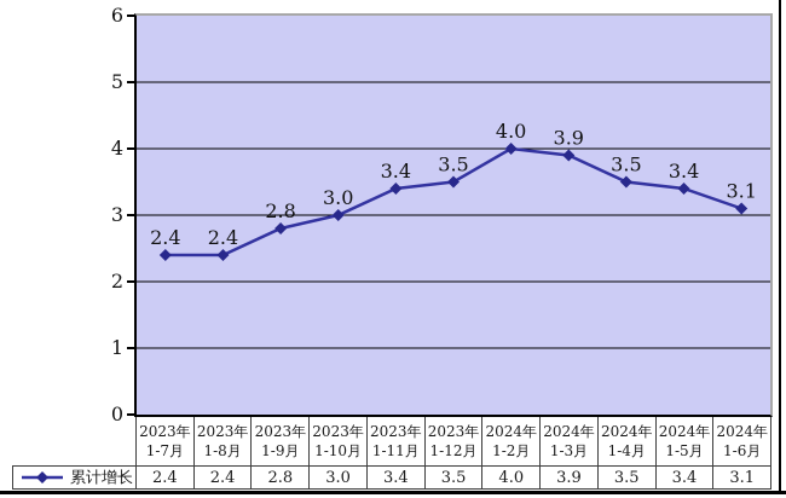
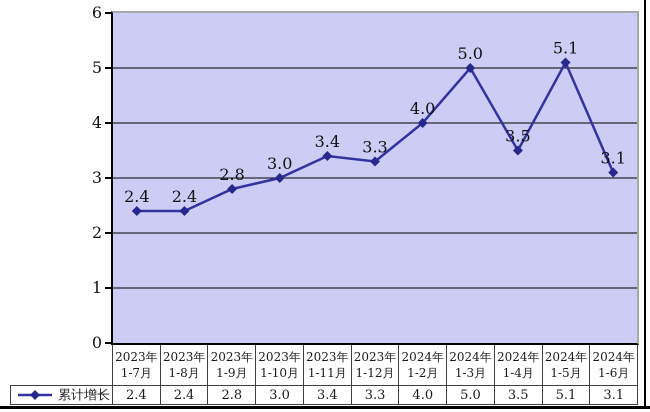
2023年 1-12月: 3.5 -> 3.3
2024年 1-3月: 3.9 -> 5.0
2024年 1-5月: 3.4 -> 5.1
